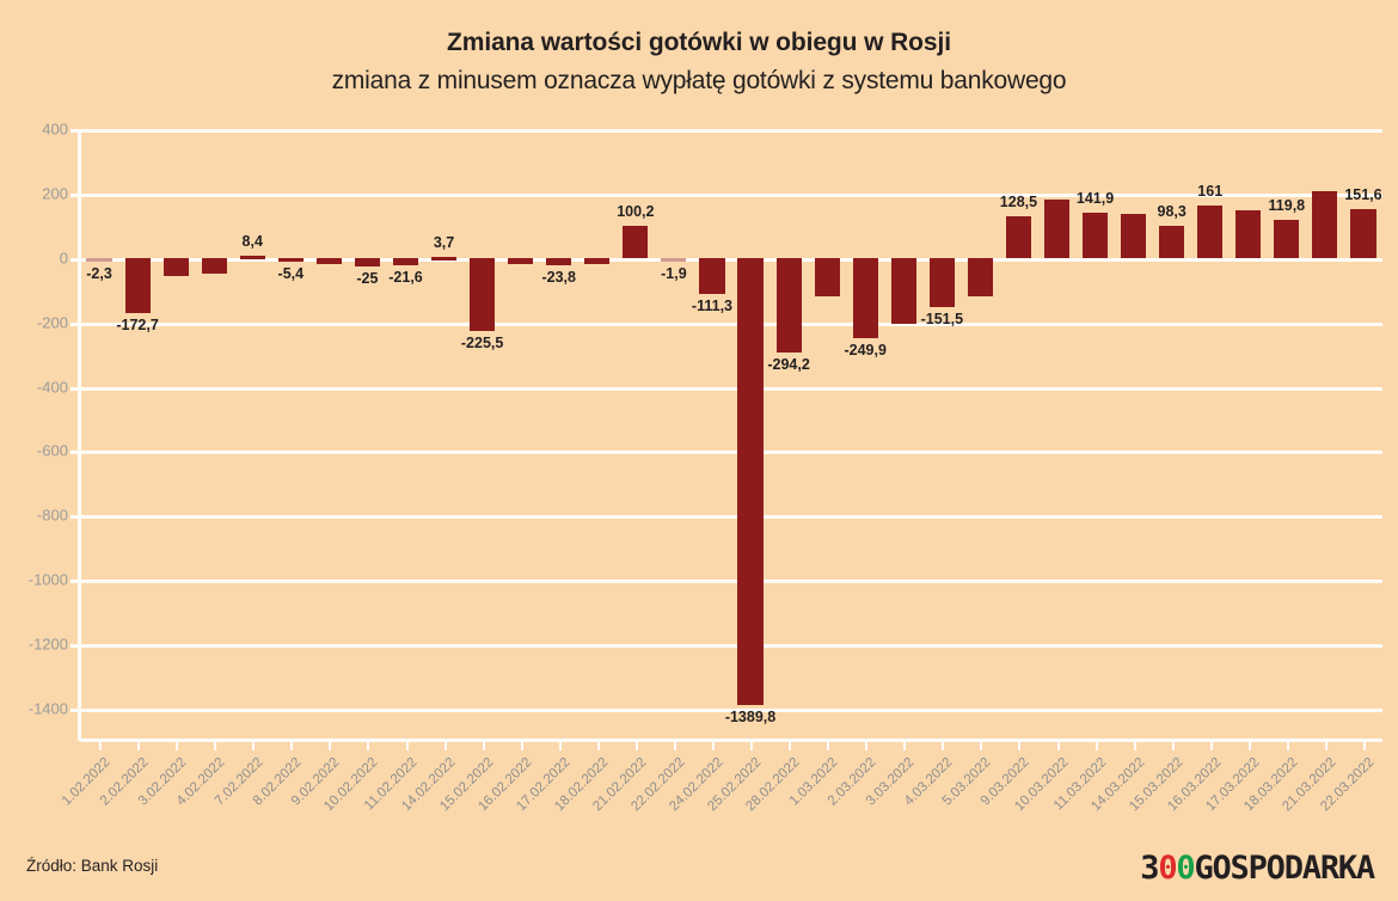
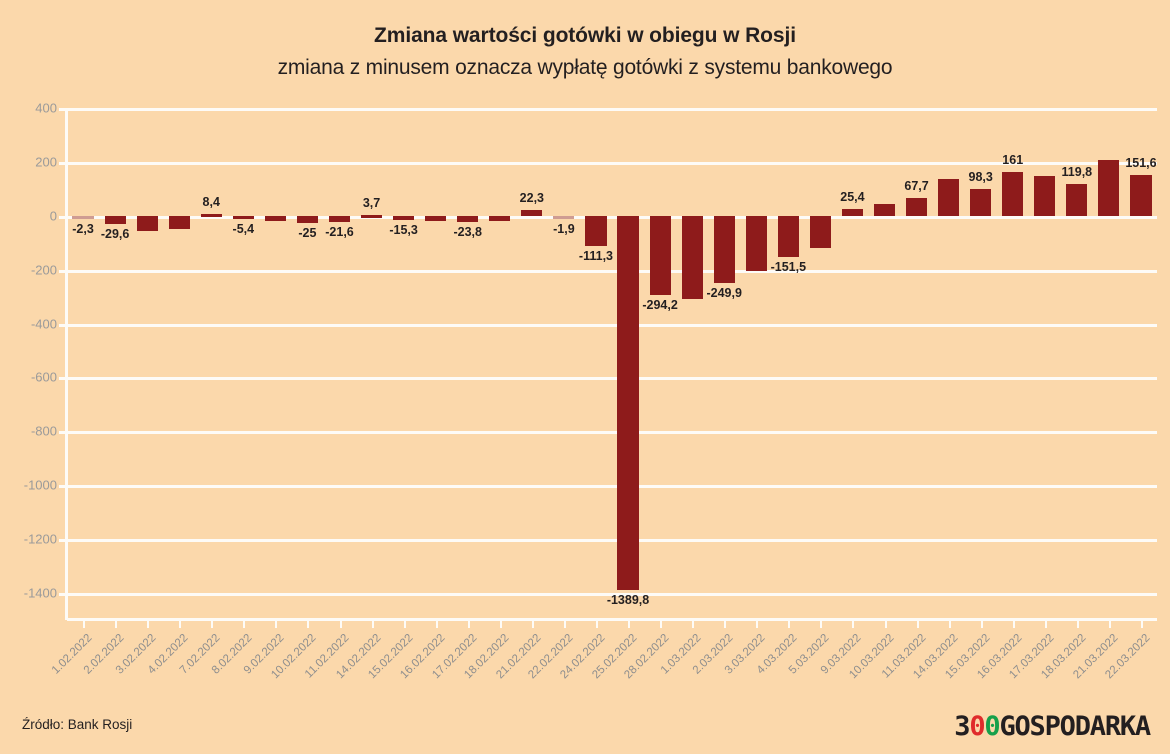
2.02.2022: -172,7 -> -29,6
15.02.2022: -225,5 -> -15,3
21.02.2022: 100,2 -> 22,3
1.03.2022: -120 -> -310
9.03.2022: 128,5 -> 25,4
10.03.2022: 180 -> 40
11.03.2022: 141,9 -> 67,7
